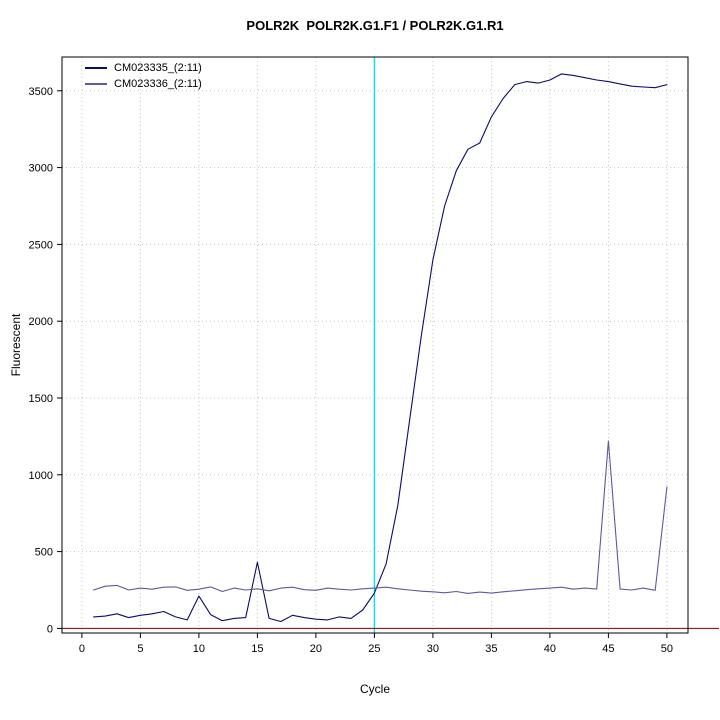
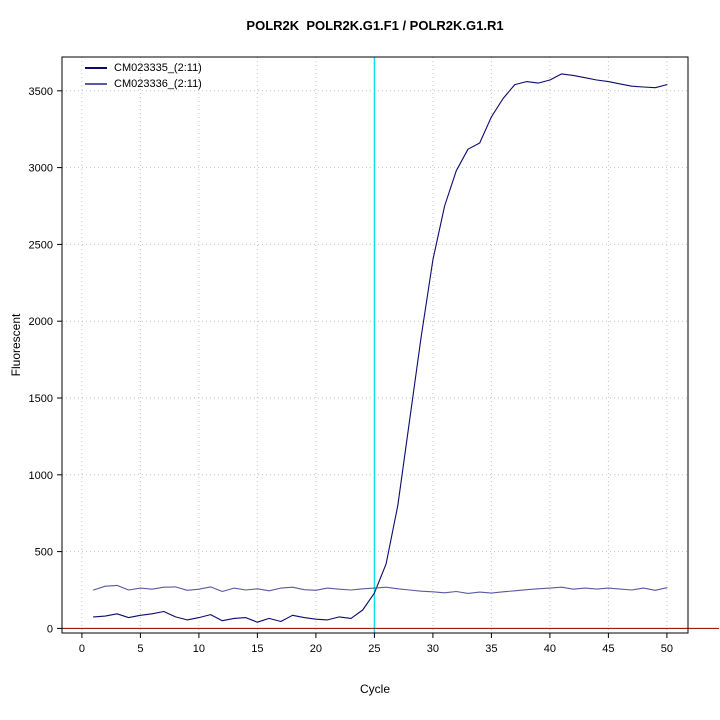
CM023335_(2:11)/10: 210 -> 70
CM023335_(2:11)/15: 430 -> 40
CM023336_(2:11)/45: 1220 -> 260
CM023336_(2:11)/50: 920 -> 260
